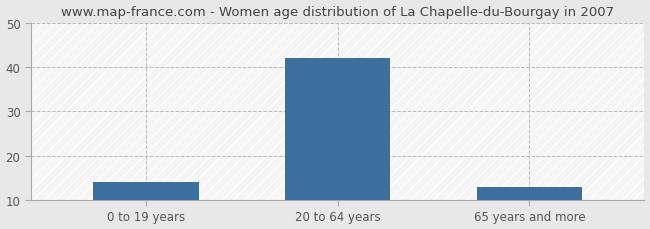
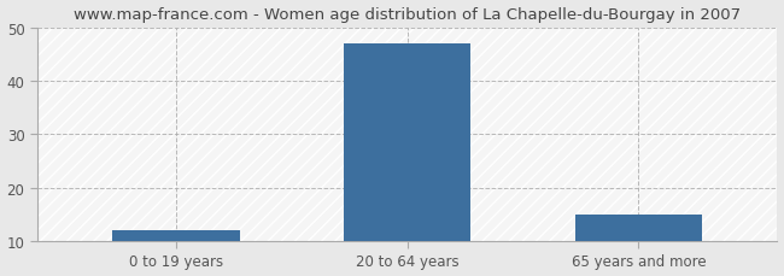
0 to 19 years: 14 -> 12
20 to 64 years: 42 -> 47
65 years and more: 13 -> 15
